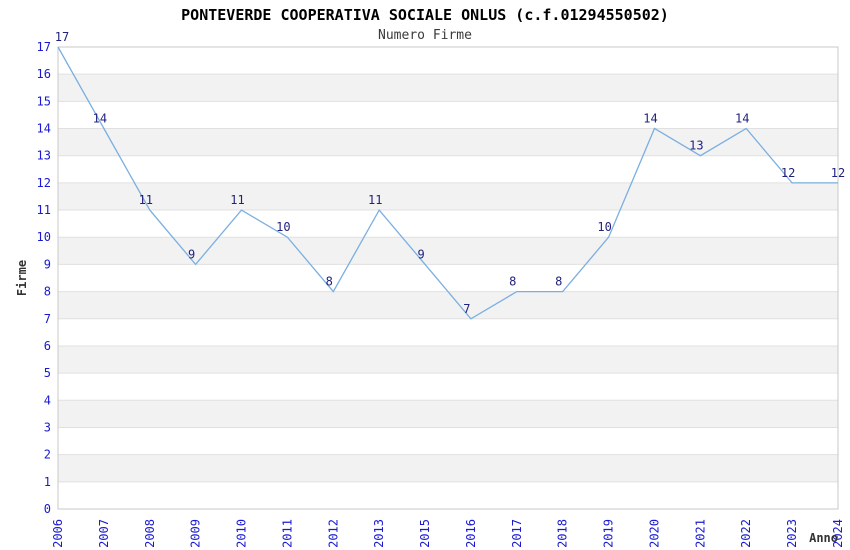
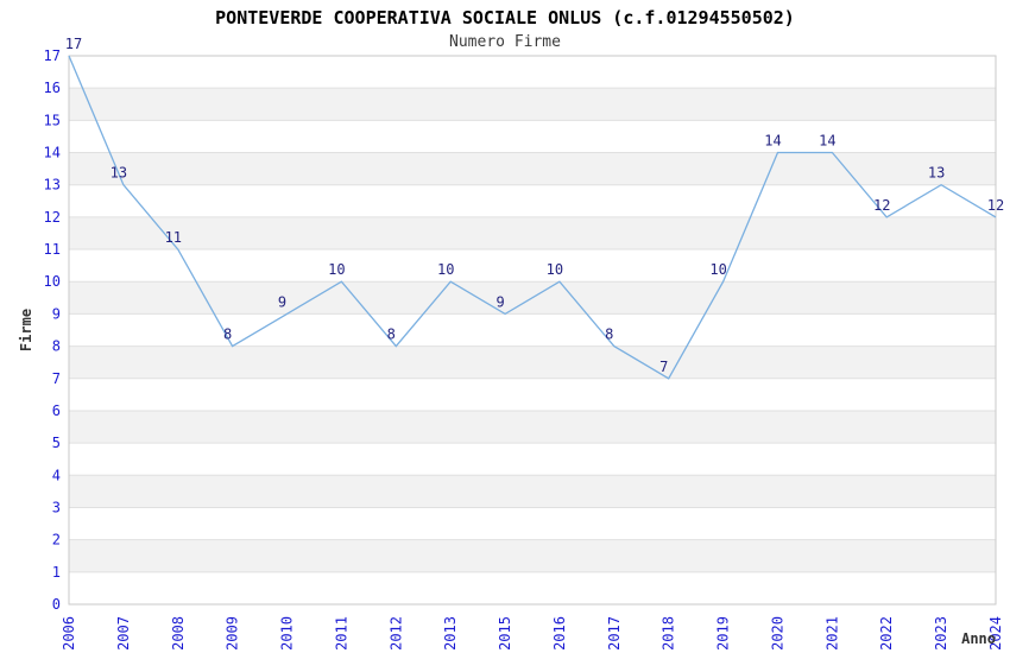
2007: 14 -> 13
2009: 9 -> 8
2010: 11 -> 9
2013: 11 -> 10
2016: 7 -> 10
2018: 8 -> 7
2021: 13 -> 14
2022: 14 -> 12
2023: 12 -> 13
